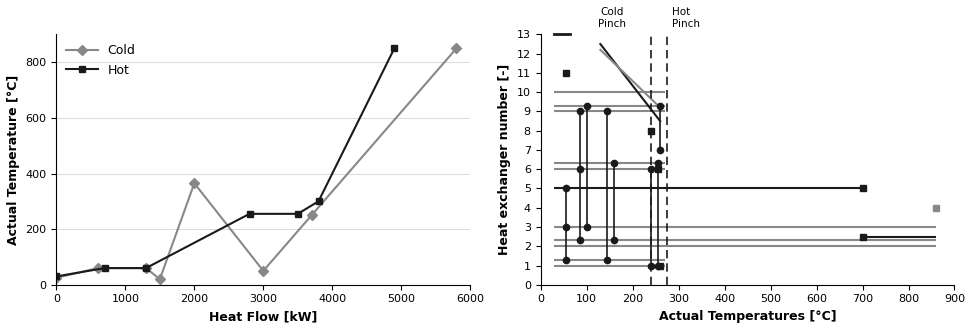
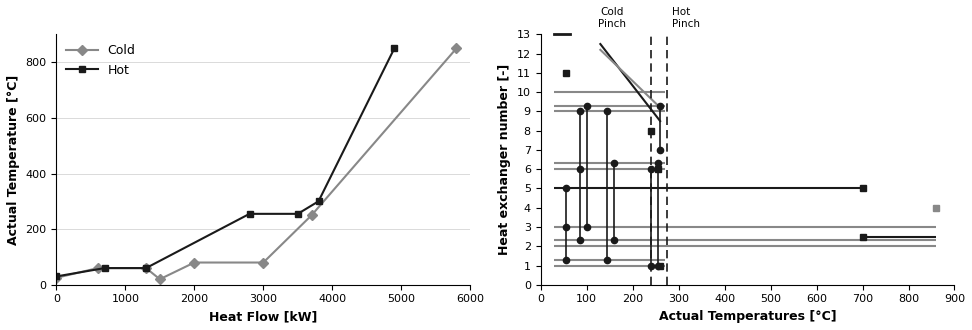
Cold/2000: 365 -> 80
Cold/3000: 50 -> 80
